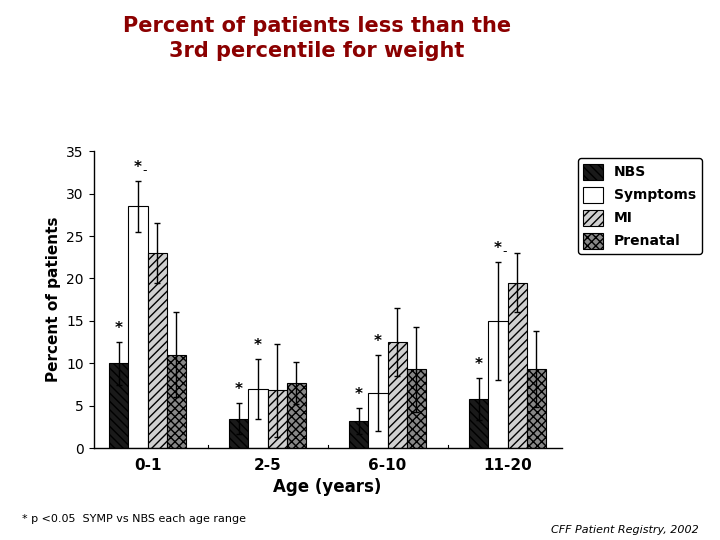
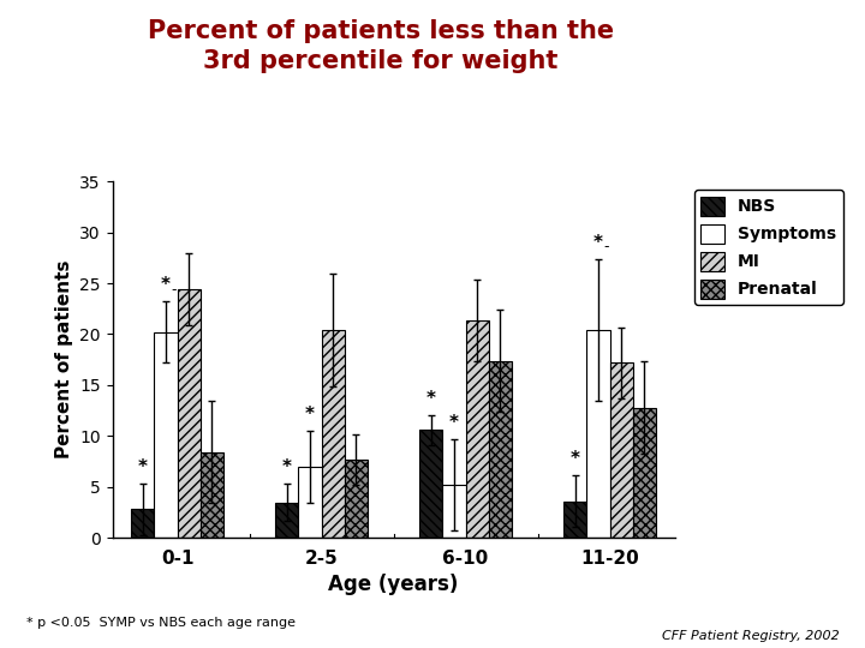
NBS/0-1: 10.0 -> 2.8
Symptoms/0-1: 28.5 -> 20.2
MI/0-1: 23.0 -> 24.4
Prenatal/0-1: 11.0 -> 8.4
MI/2-5: 6.8 -> 20.4
NBS/6-10: 3.2 -> 10.6
Symptoms/6-10: 6.5 -> 5.2
MI/6-10: 12.5 -> 21.4
Prenatal/6-10: 9.3 -> 17.4
NBS/11-20: 5.8 -> 3.6
Symptoms/11-20: 15.0 -> 20.4
MI/11-20: 19.5 -> 17.2
Prenatal/11-20: 9.3 -> 12.8
